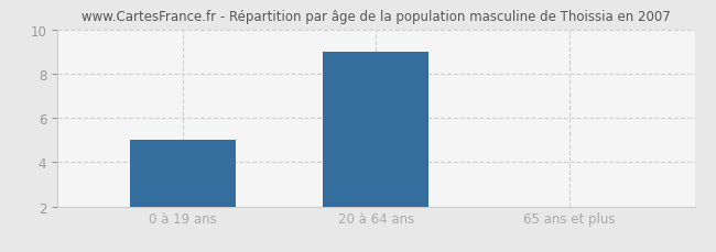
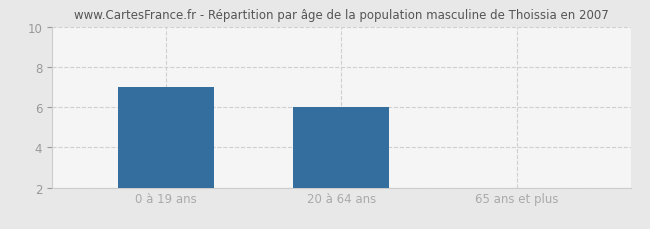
0 à 19 ans: 5.00 -> 7.00
20 à 64 ans: 9.00 -> 6.00
